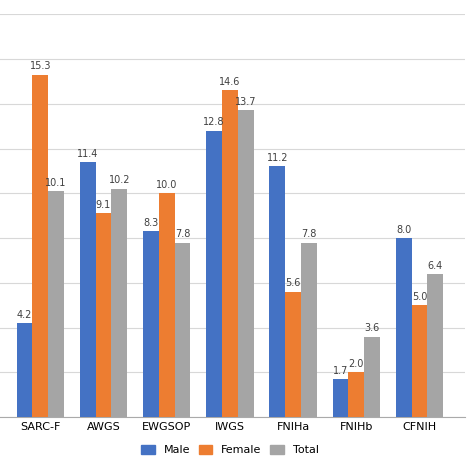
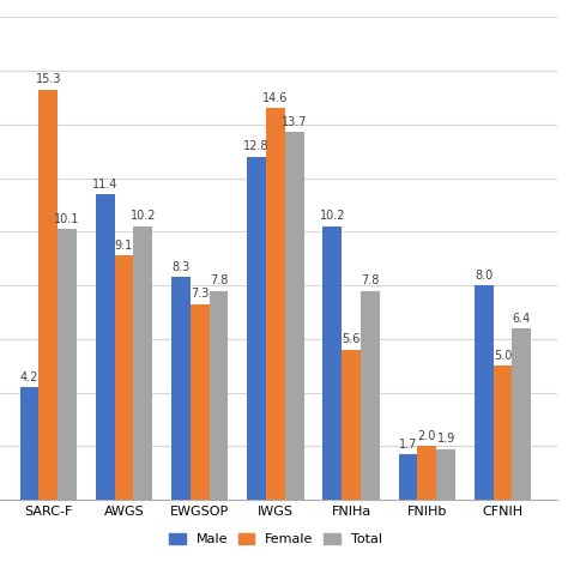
Female/EWGSOP: 10.0 -> 7.3
Male/FNIHa: 11.2 -> 10.2
Total/FNIHb: 3.6 -> 1.9
